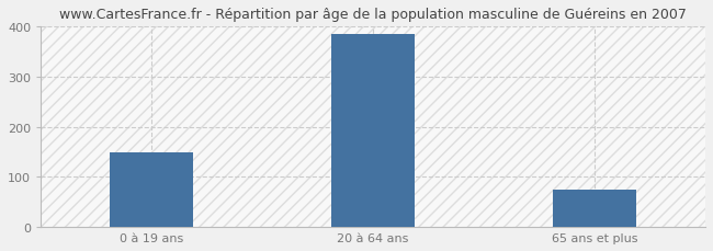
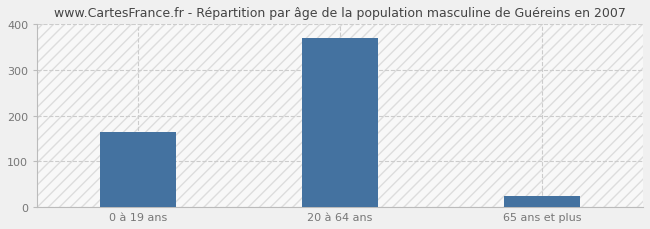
0 à 19 ans: 150 -> 165
20 à 64 ans: 385 -> 370
65 ans et plus: 75 -> 25
